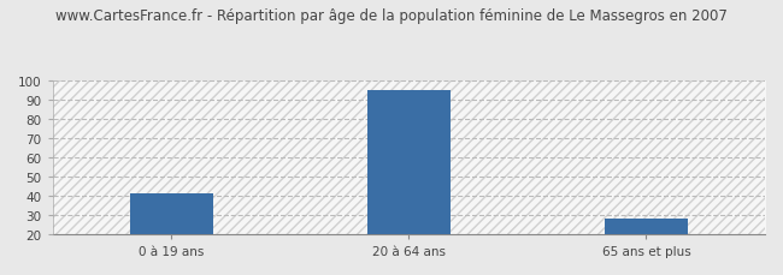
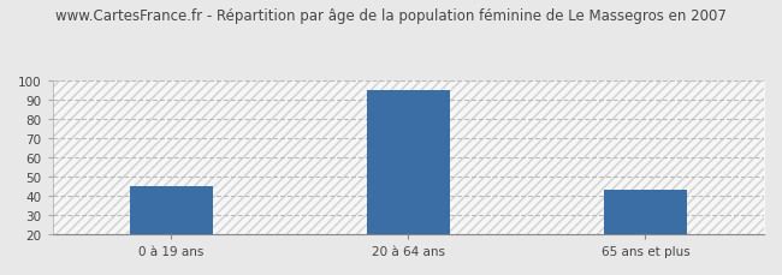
0 à 19 ans: 41 -> 45
65 ans et plus: 28 -> 43
